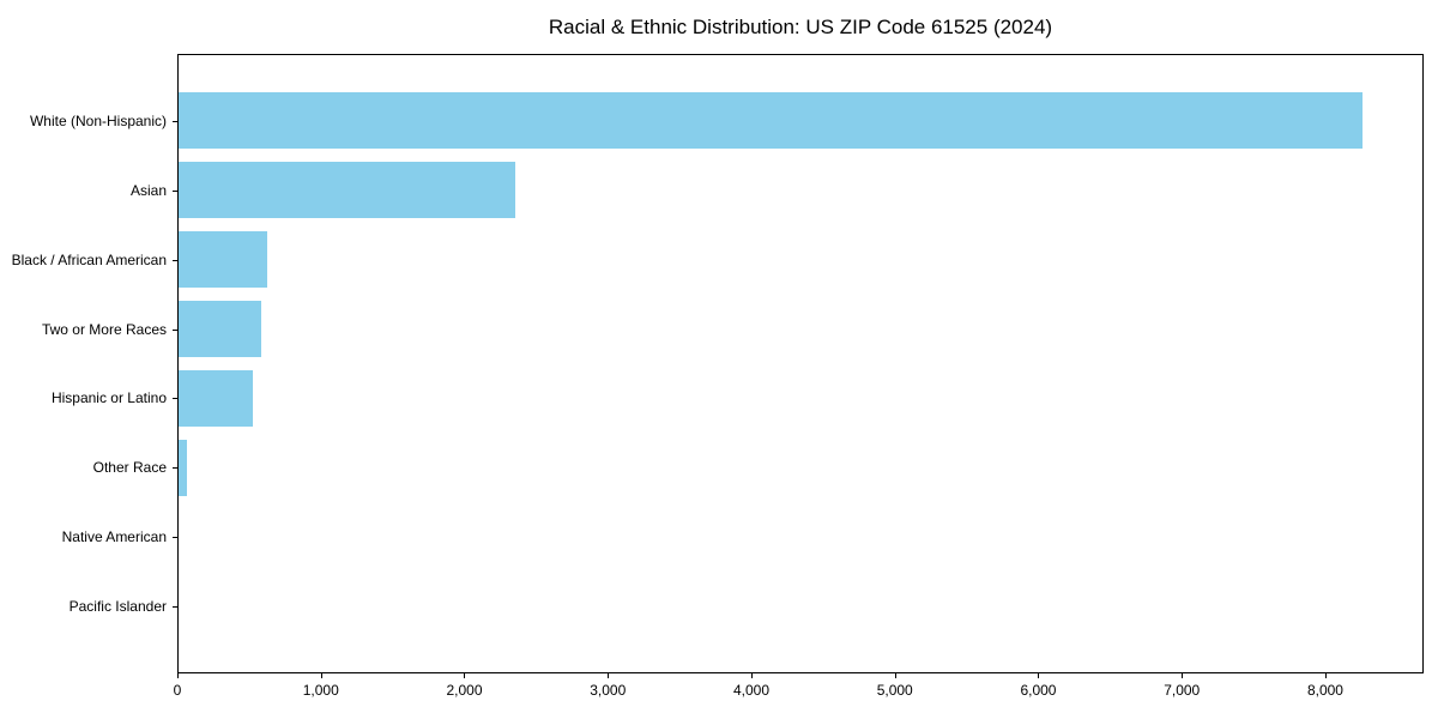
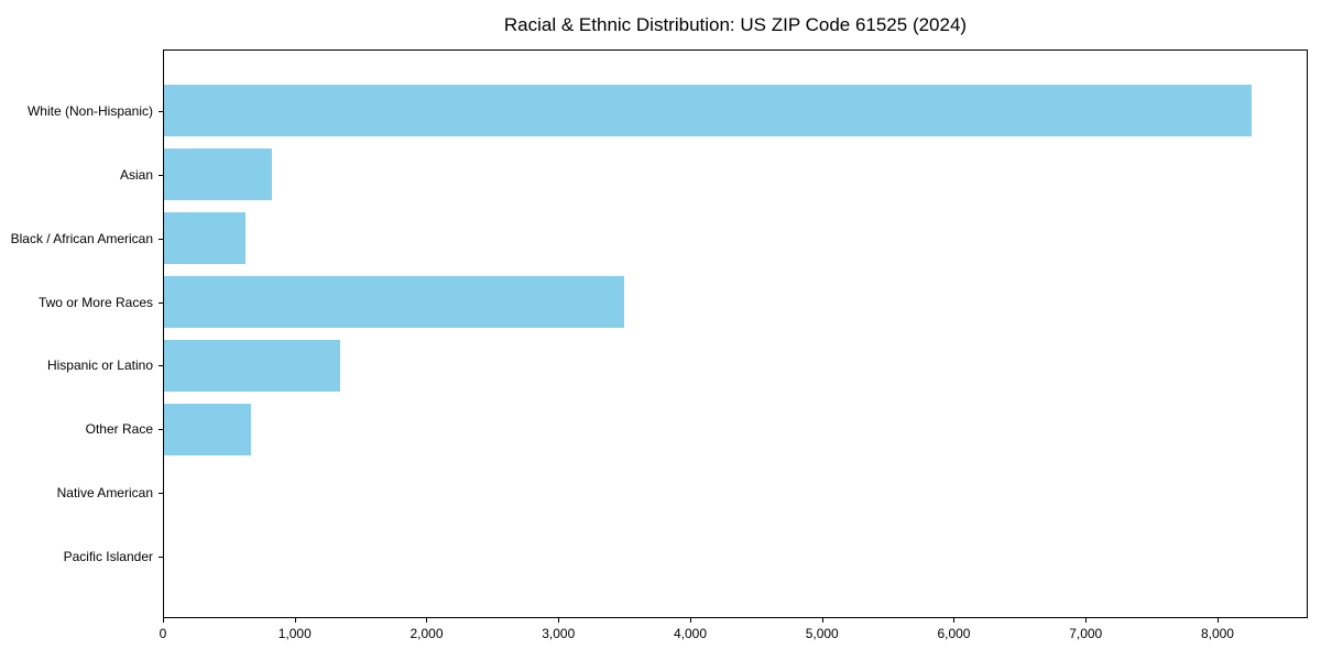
Asian: 2360 -> 820
Two or More Races: 580 -> 3500
Hispanic or Latino: 520 -> 1340
Other Race: 60 -> 660
